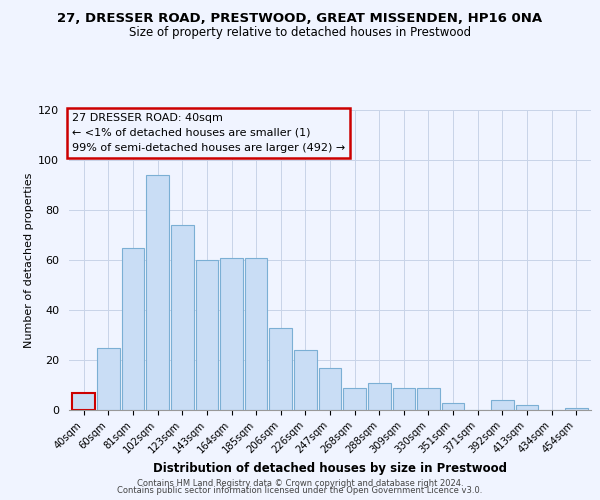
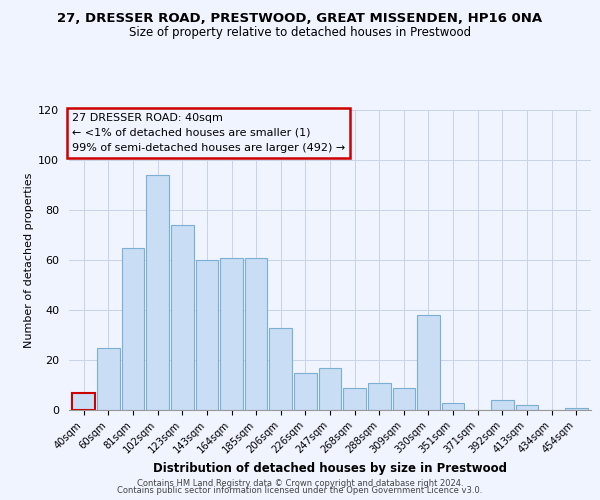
226sqm: 24 -> 15
330sqm: 9 -> 38
